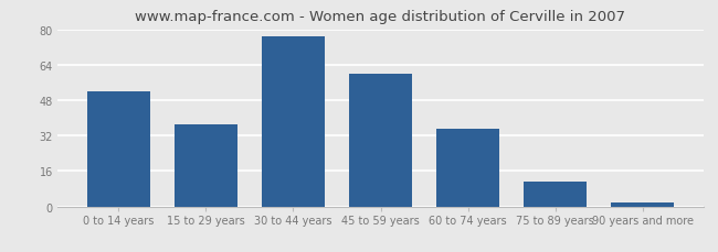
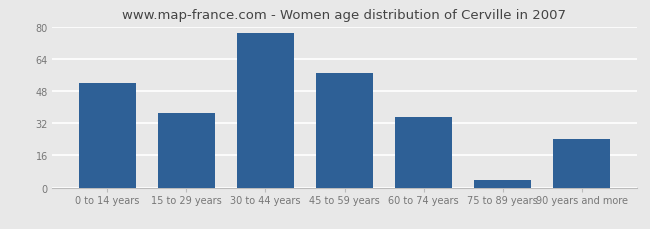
45 to 59 years: 60 -> 57
75 to 89 years: 11 -> 4
90 years and more: 2 -> 24
